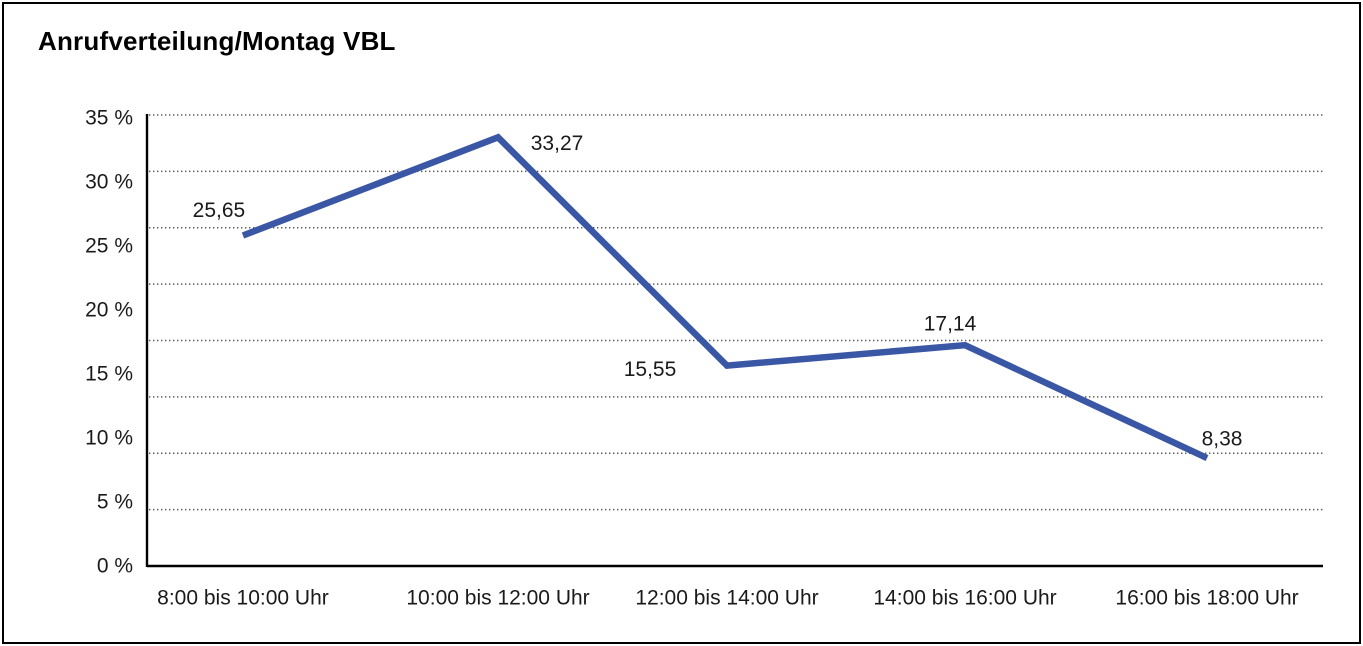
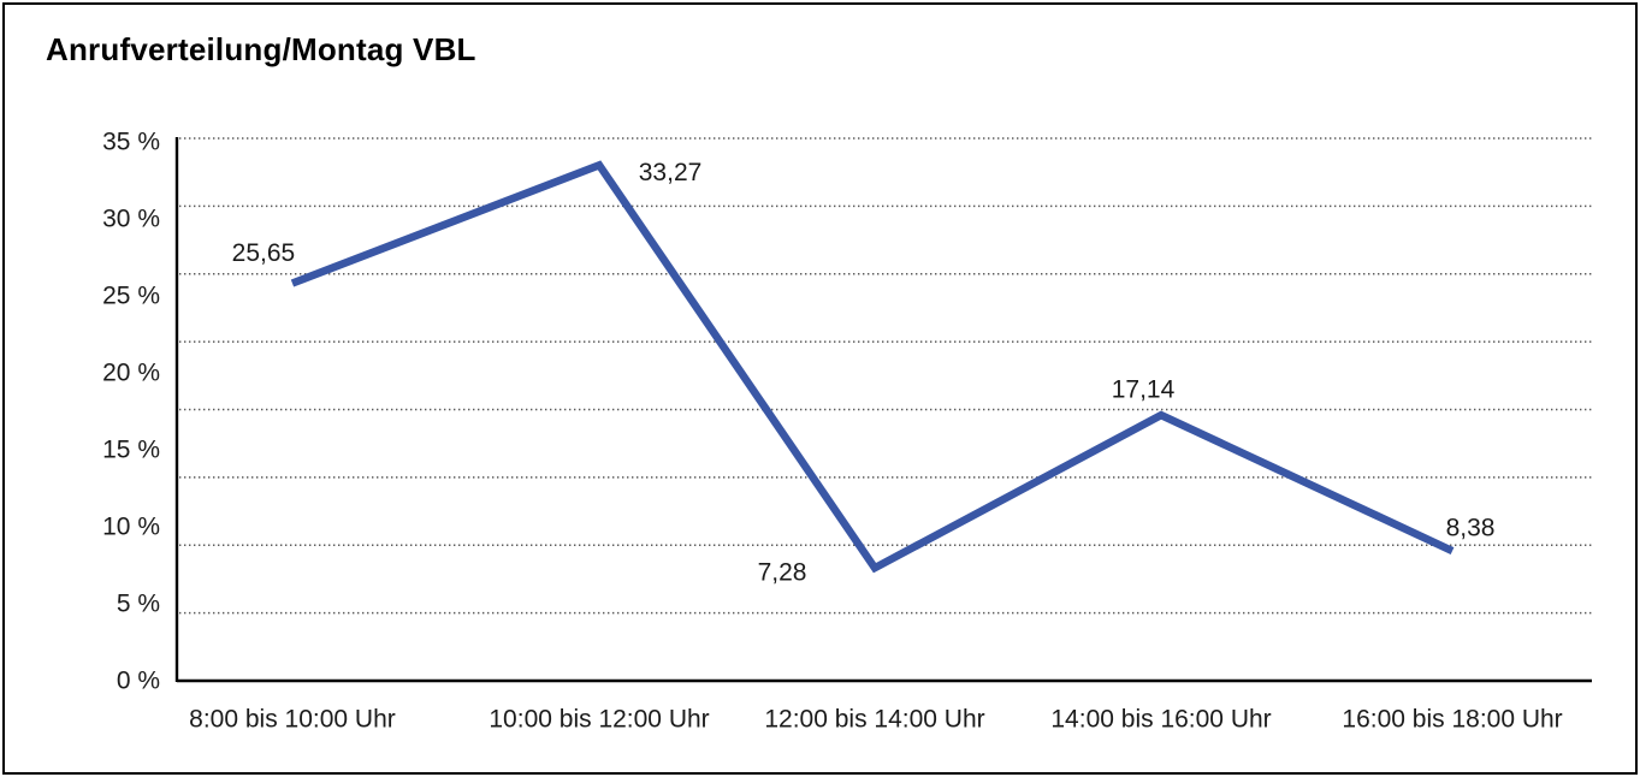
12:00 bis 14:00 Uhr: 15,55 -> 7,28
